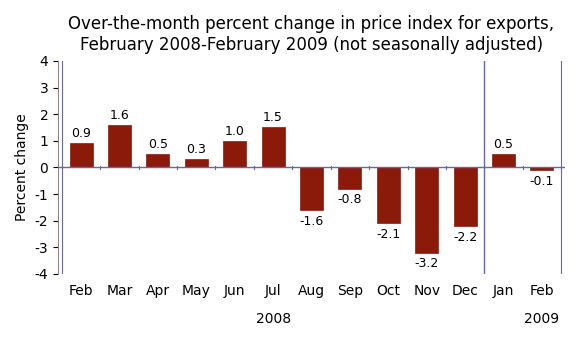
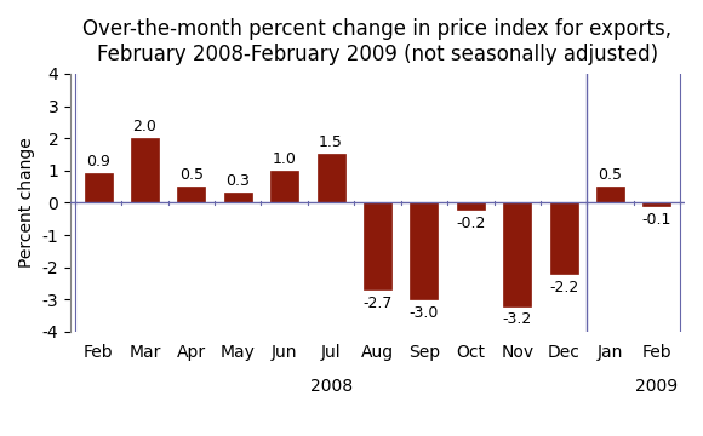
Mar: 1.6 -> 2.0
Aug: -1.6 -> -2.7
Sep: -0.8 -> -3.0
Oct: -2.1 -> -0.2
